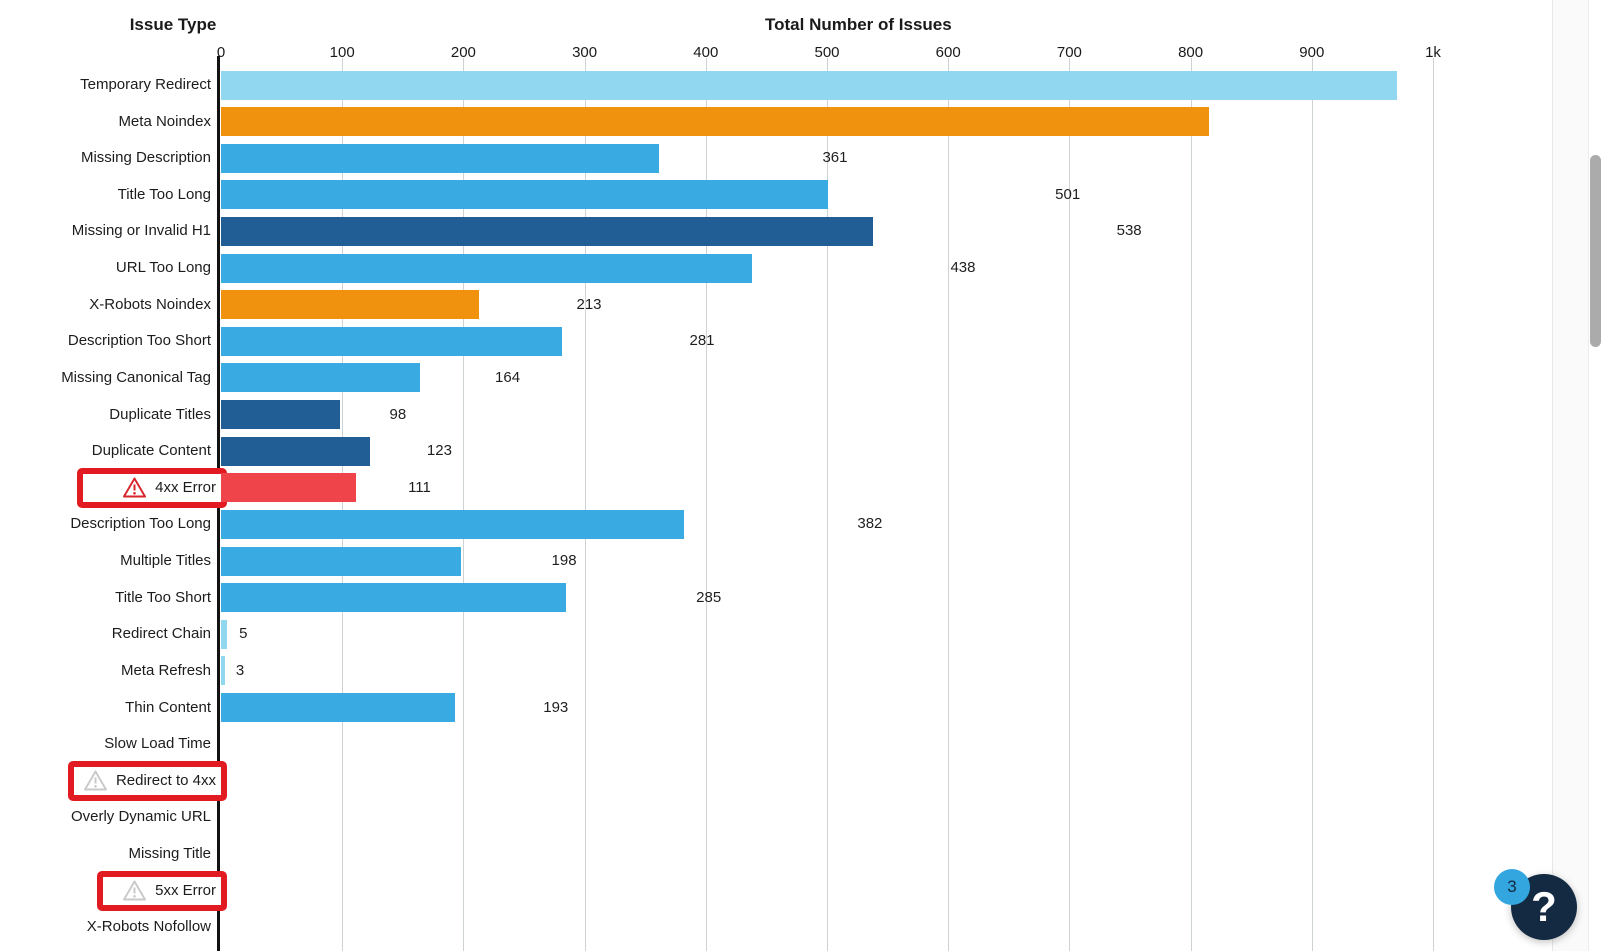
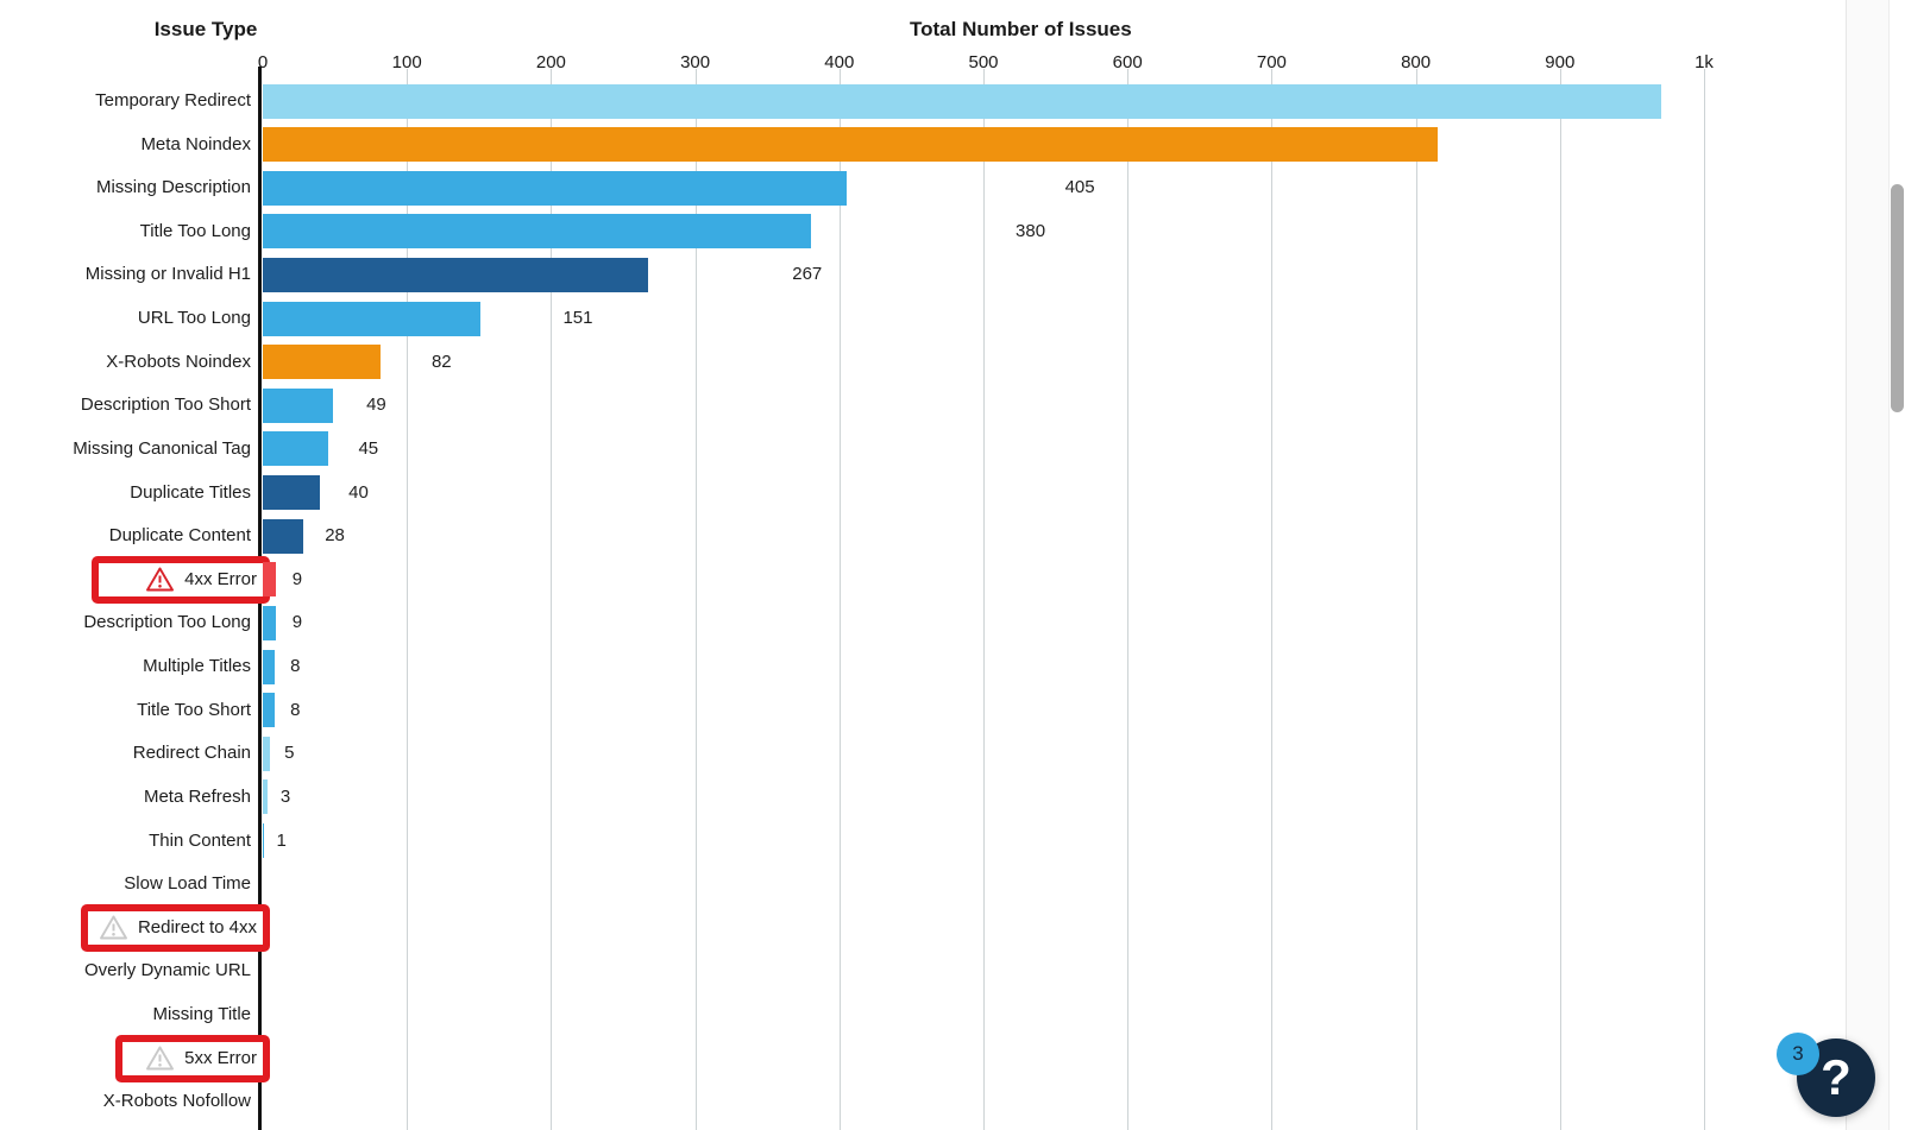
Missing Description: 361 -> 405
Title Too Long: 501 -> 380
Missing or Invalid H1: 538 -> 267
URL Too Long: 438 -> 151
X-Robots Noindex: 213 -> 82
Description Too Short: 281 -> 49
Missing Canonical Tag: 164 -> 45
Duplicate Titles: 98 -> 40
Duplicate Content: 123 -> 28
4xx Error: 111 -> 9
Description Too Long: 382 -> 9
Multiple Titles: 198 -> 8
Title Too Short: 285 -> 8
Thin Content: 193 -> 1
